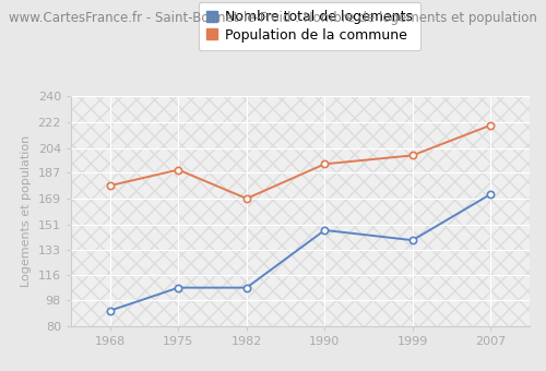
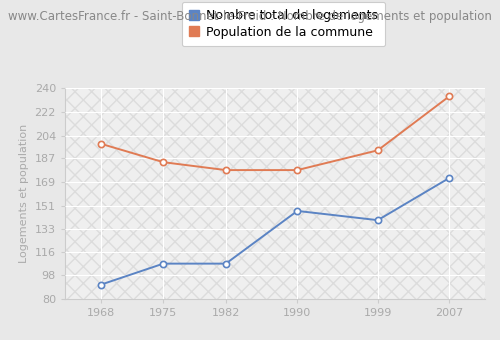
Population de la commune/1968: 178 -> 198
Population de la commune/1975: 189 -> 184
Population de la commune/1982: 169 -> 178
Population de la commune/1990: 193 -> 178
Population de la commune/1999: 199 -> 193
Population de la commune/2007: 220 -> 234
